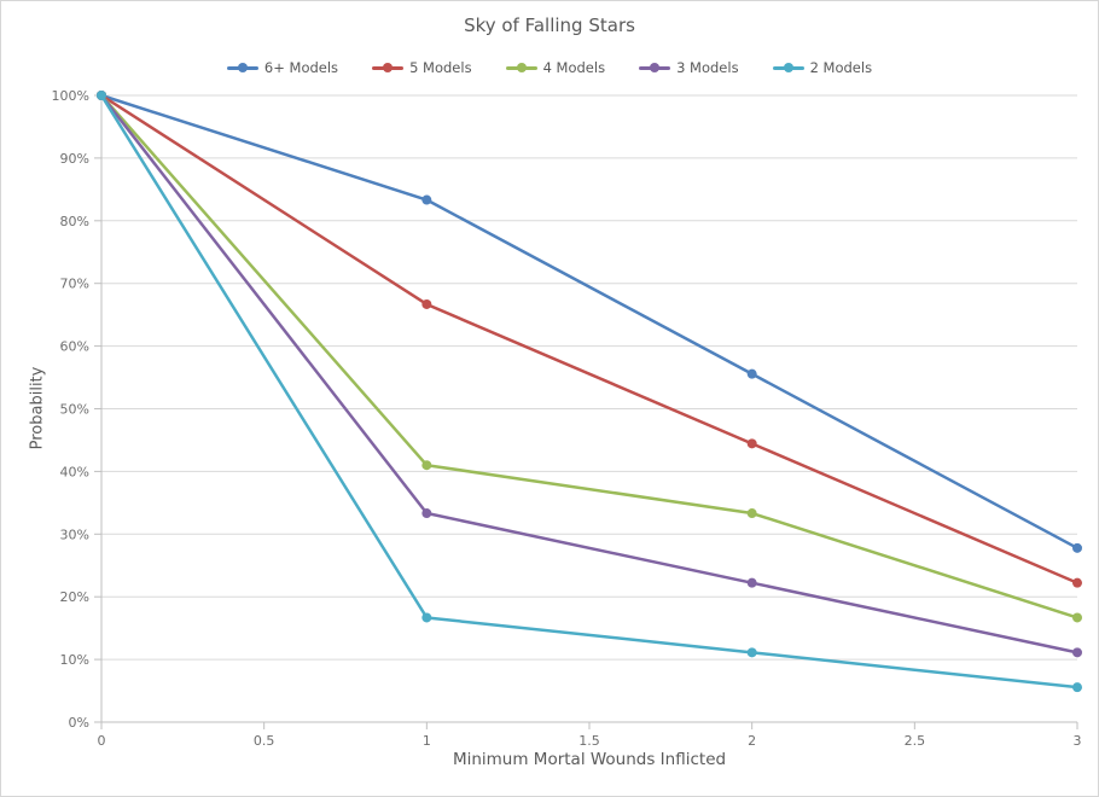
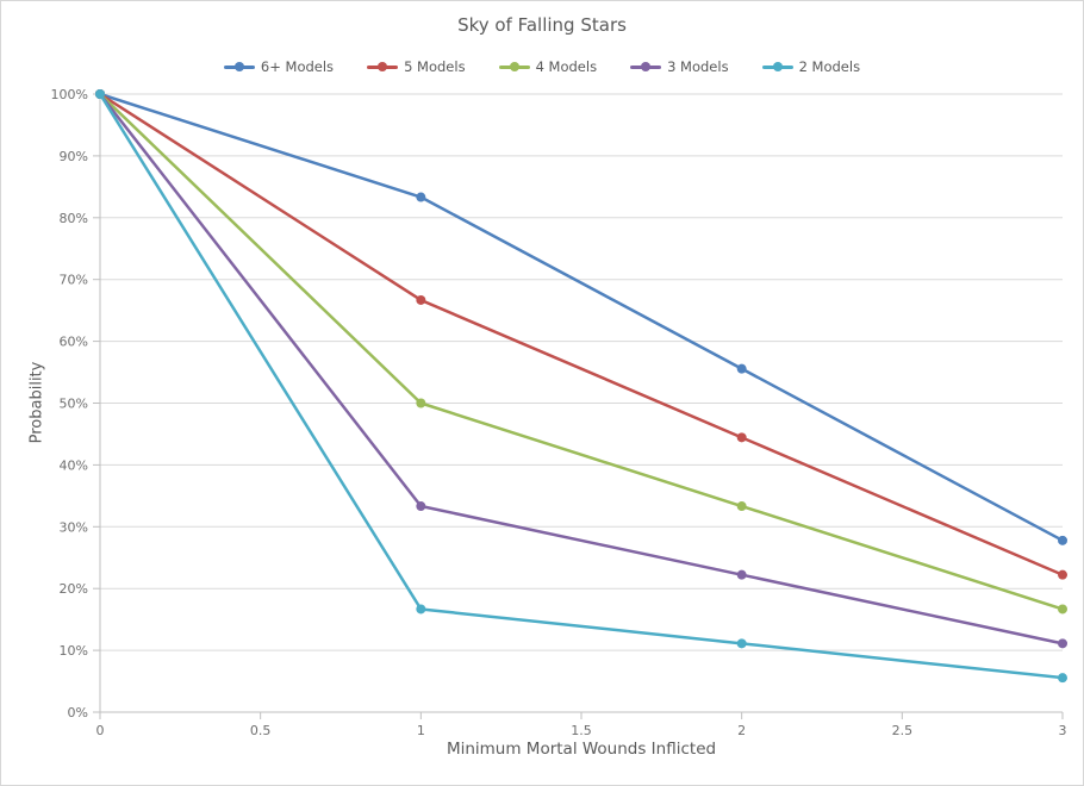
4 Models/1: 41% -> 50%
